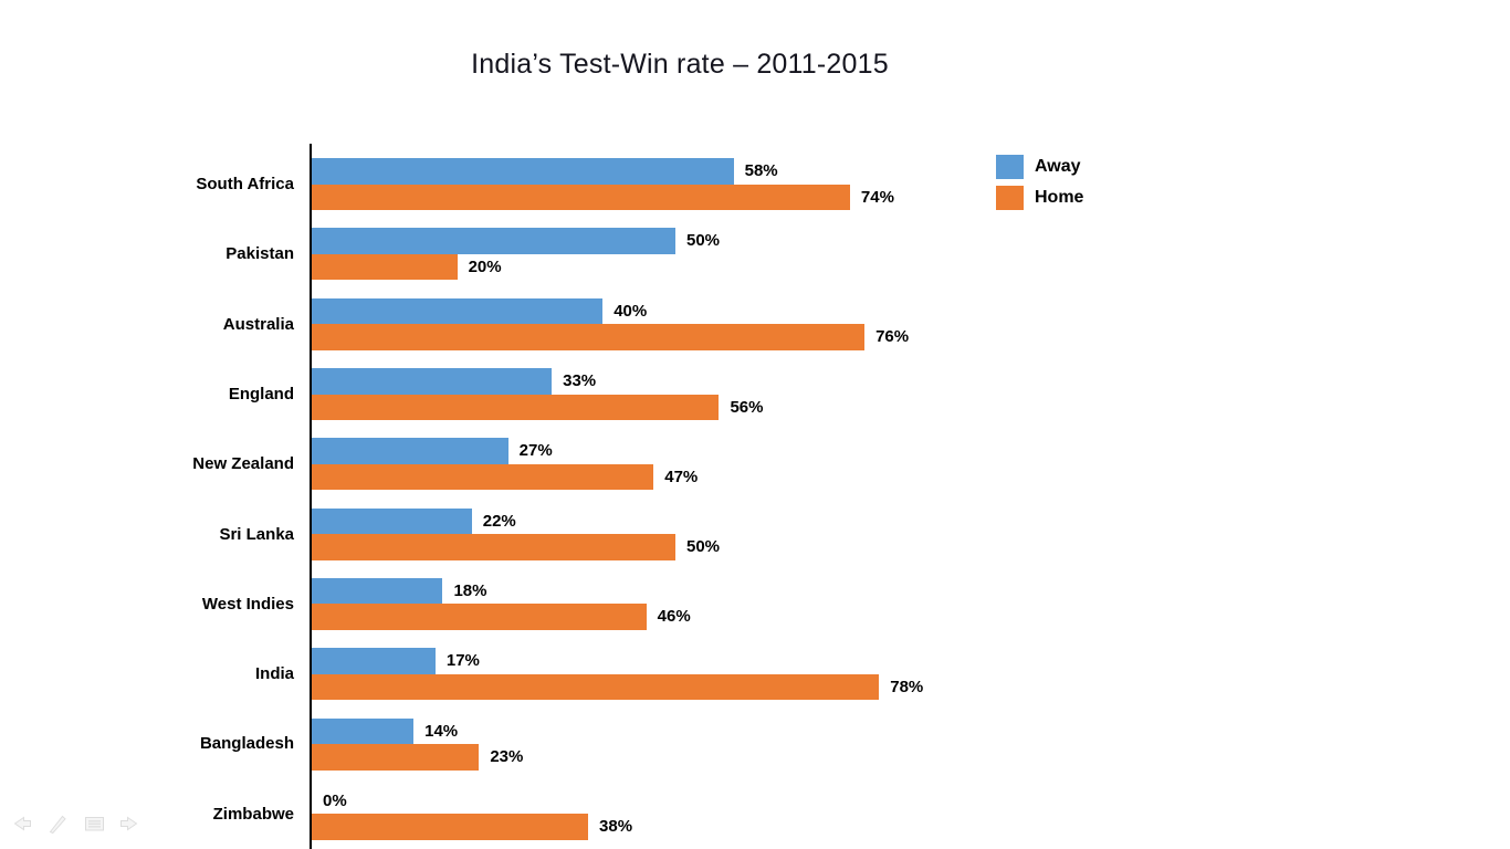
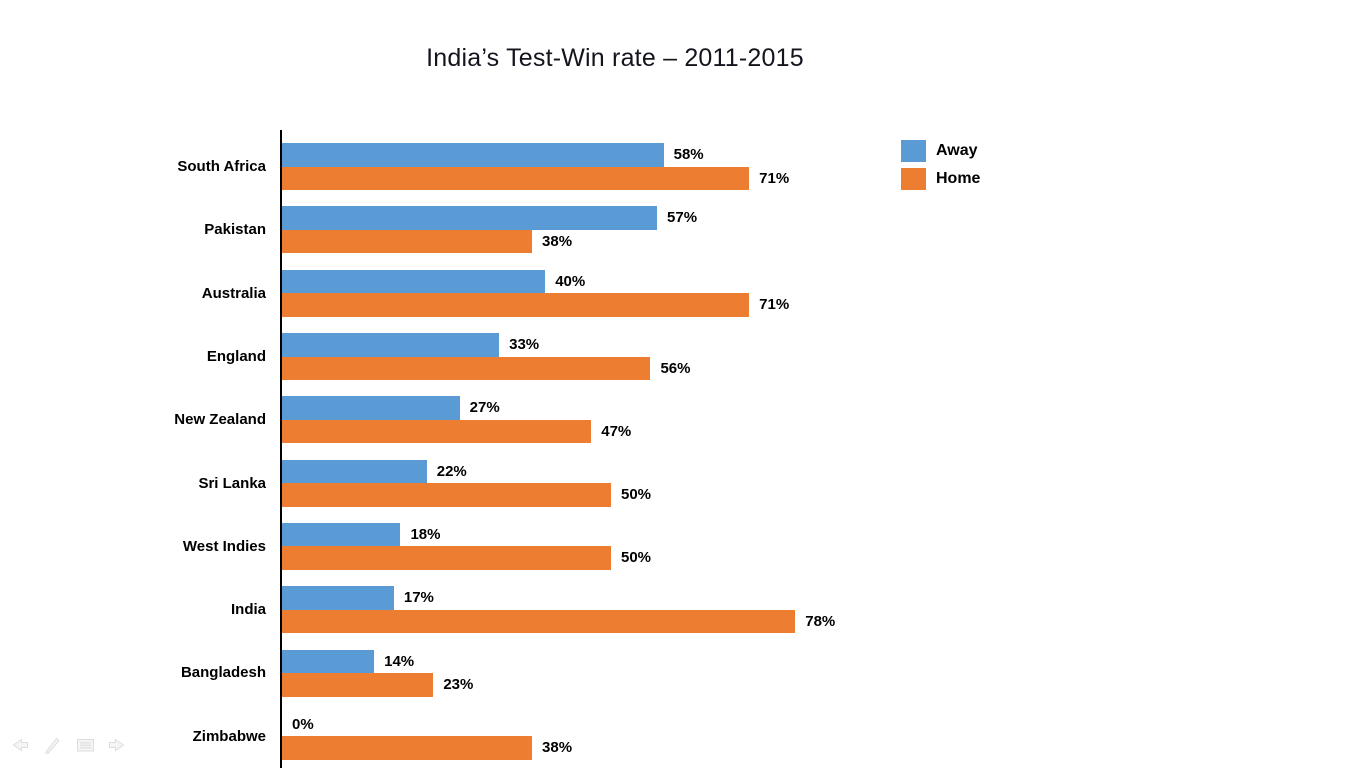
Home/South Africa: 74% -> 71%
Away/Pakistan: 50% -> 57%
Home/Pakistan: 20% -> 38%
Home/Australia: 76% -> 71%
Home/West Indies: 46% -> 50%
